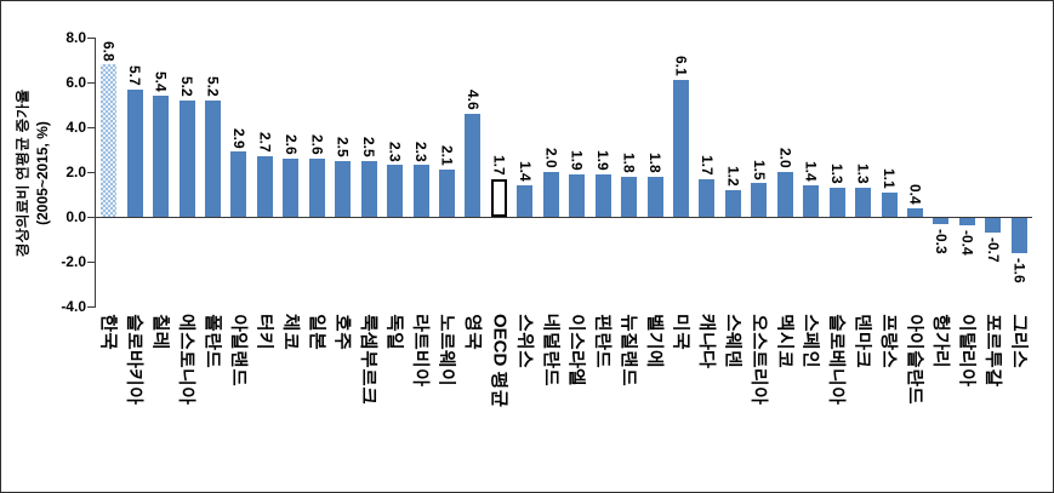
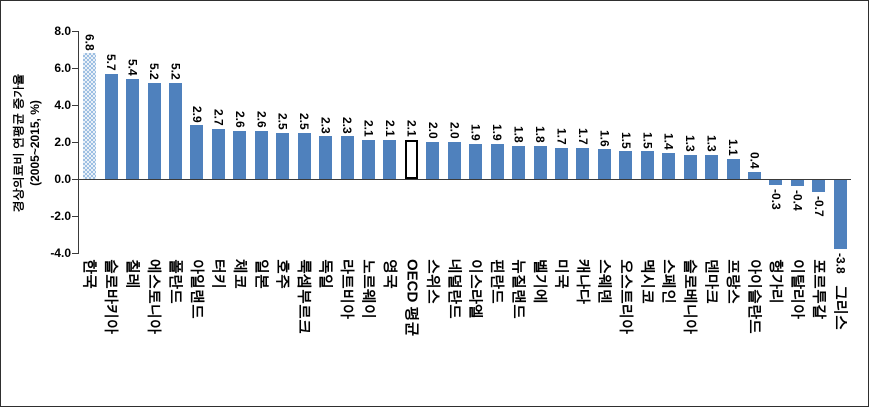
영국: 4.6 -> 2.1
OECD 평균: 1.7 -> 2.1
스위스: 1.4 -> 2.0
미국: 6.1 -> 1.7
스웨덴: 1.2 -> 1.6
멕시코: 2.0 -> 1.5
그리스: -1.6 -> -3.8
